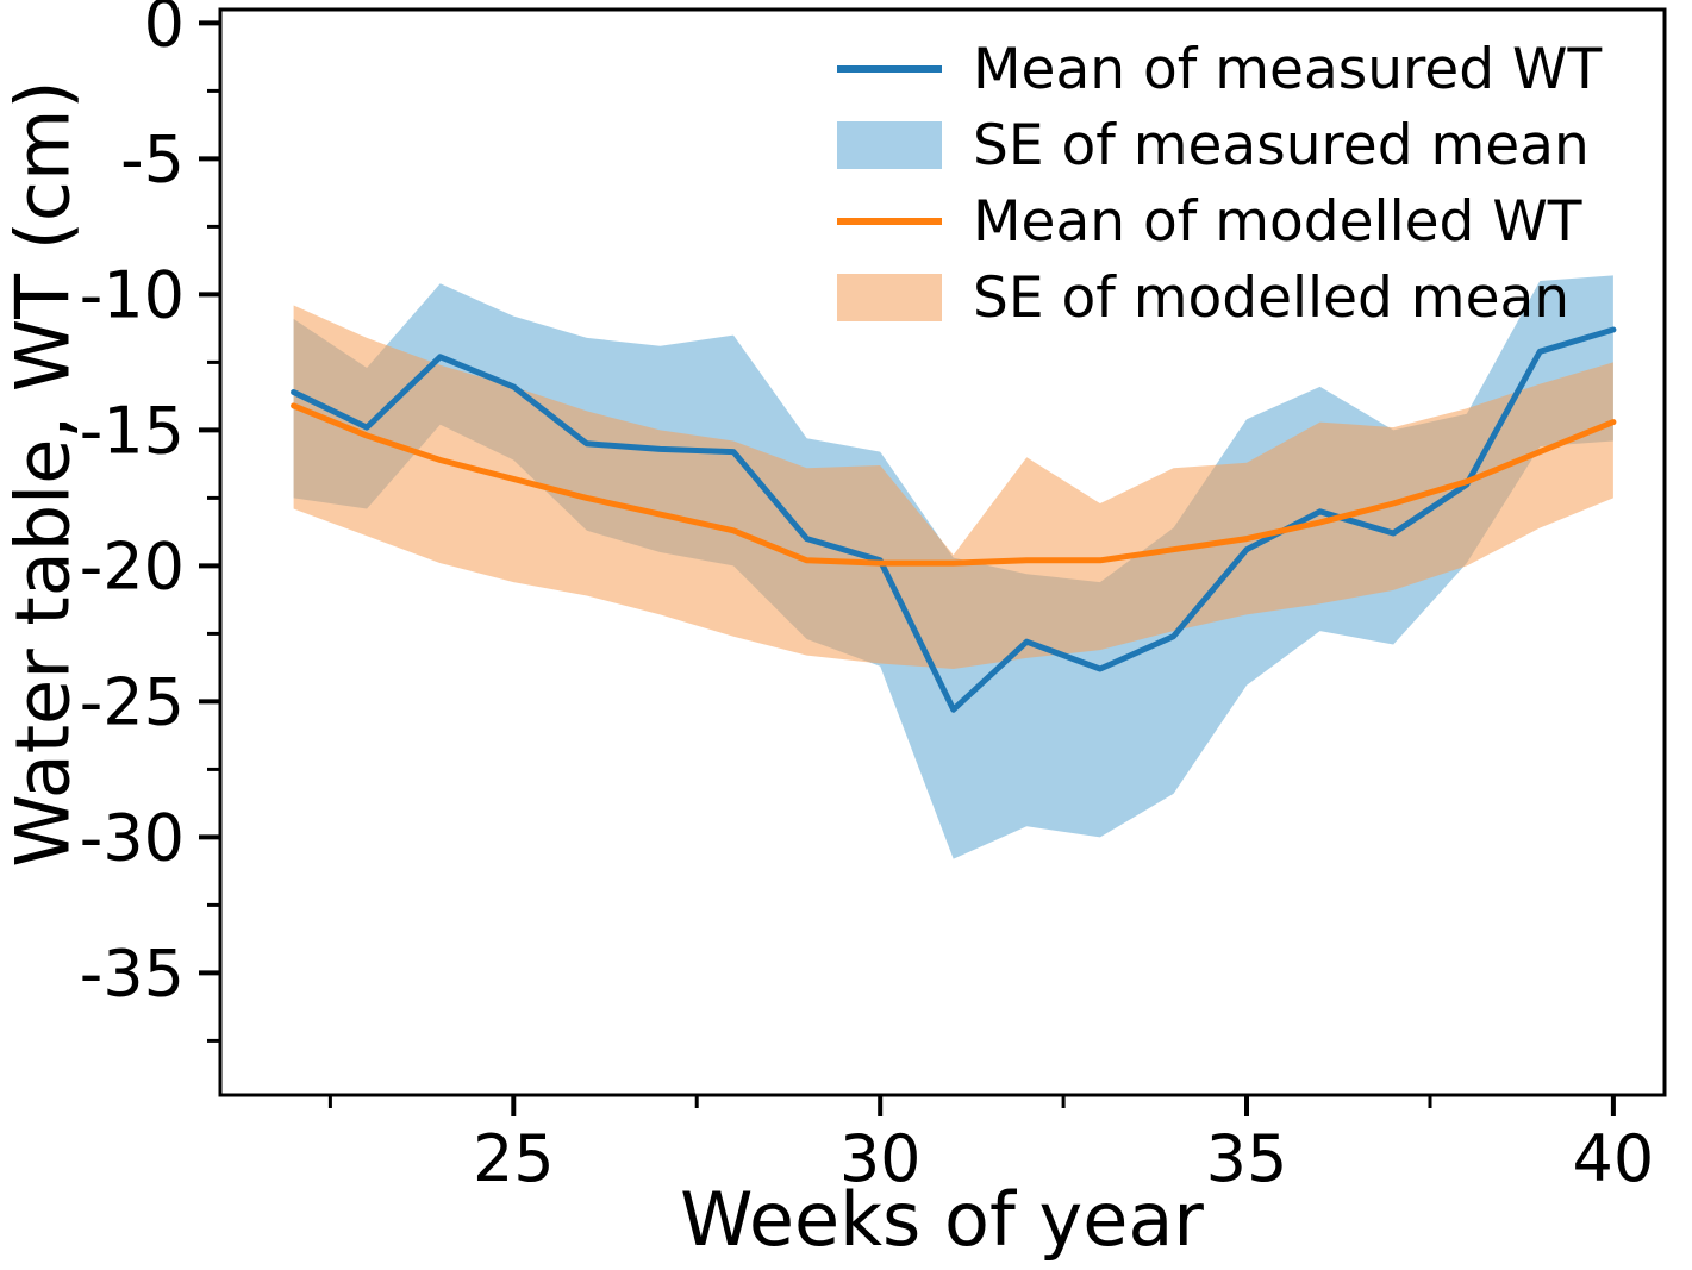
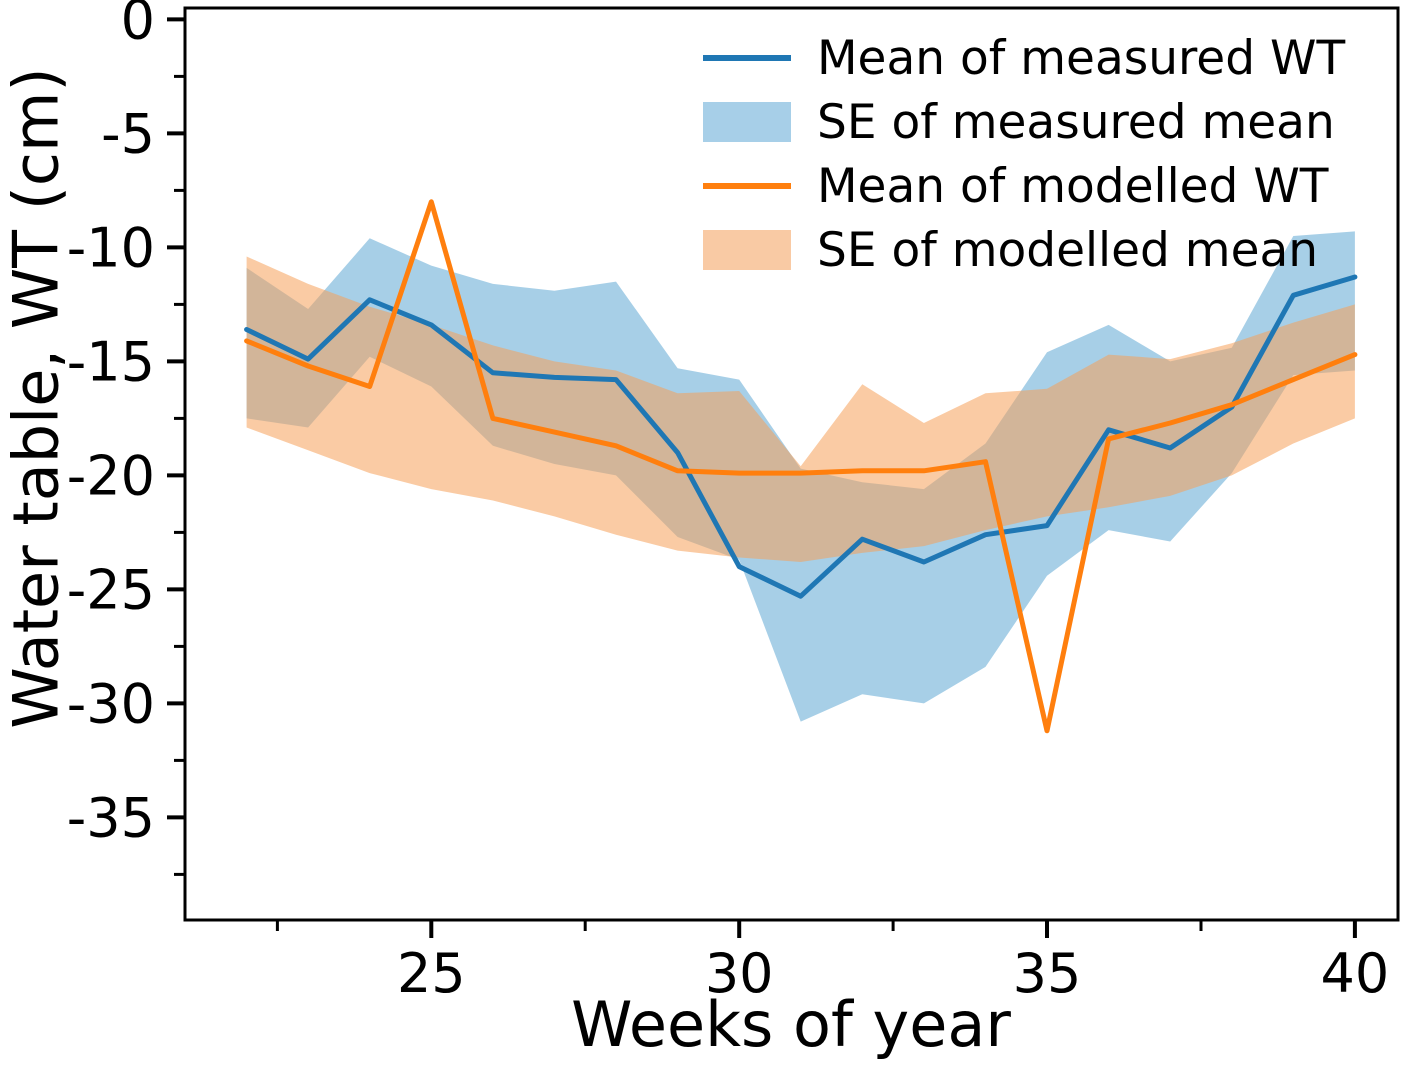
Mean of modelled WT/25: -16.8 -> -8.0
Mean of measured WT/30: -19.8 -> -24.0
Mean of measured WT/35: -19.4 -> -22.2
Mean of modelled WT/35: -19.0 -> -31.2
